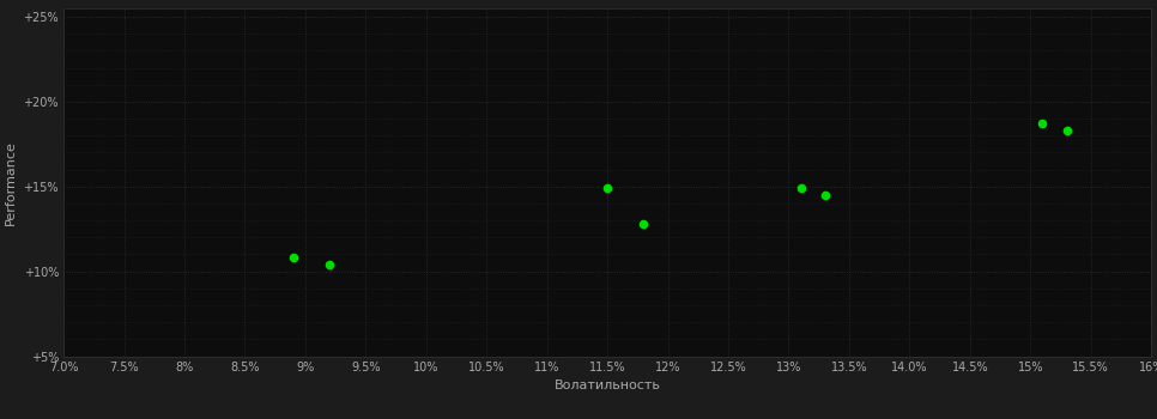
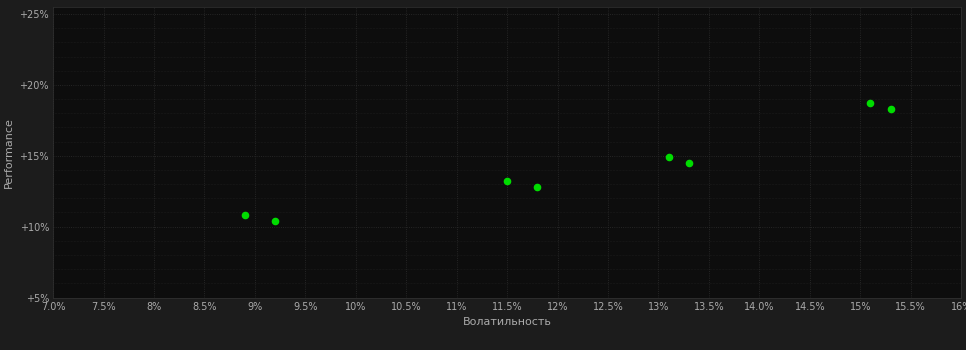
11.5%: 14.9% -> 13.2%
